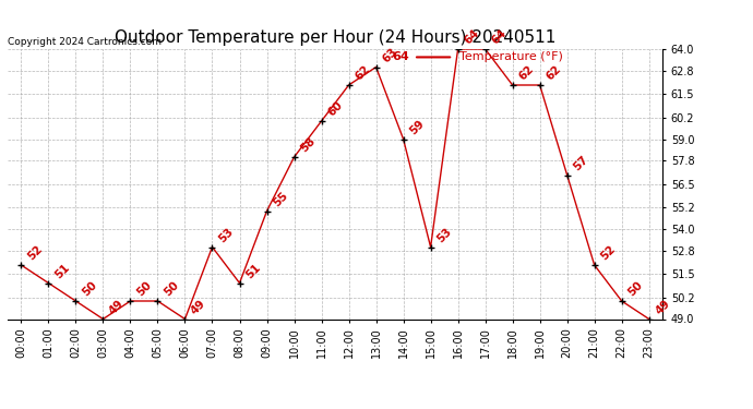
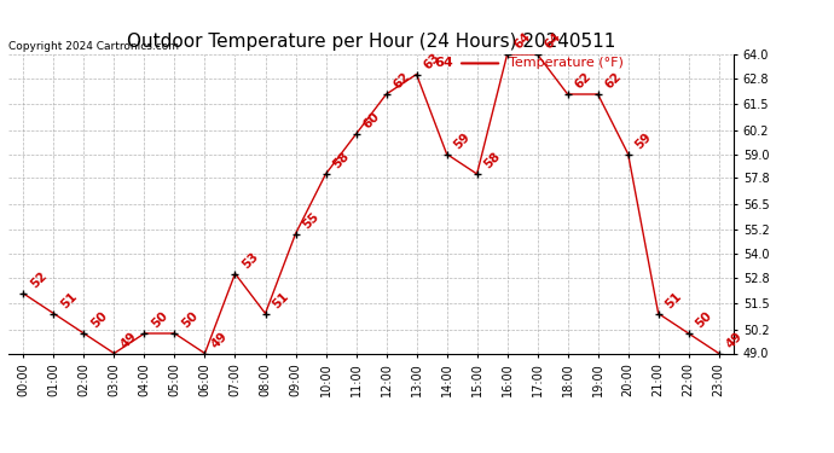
15:00: 53 -> 58
20:00: 57 -> 59
21:00: 52 -> 51
